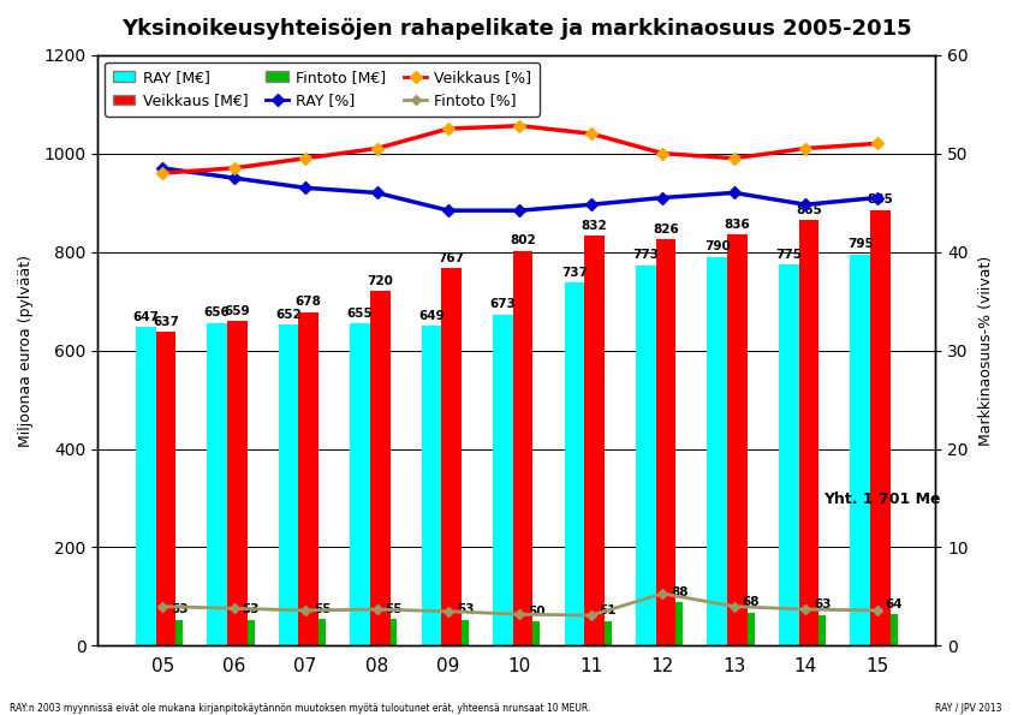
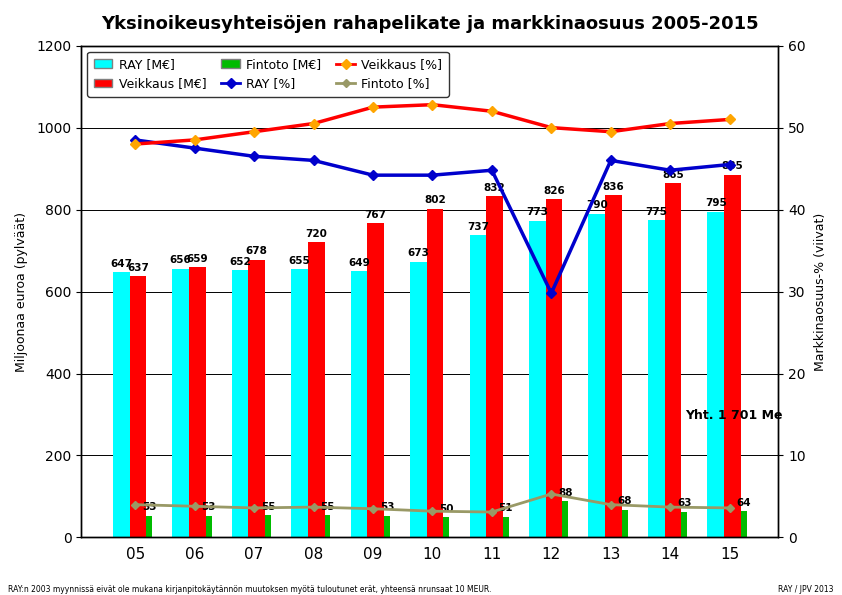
RAY [%]/12: 45.5 -> 29.8
